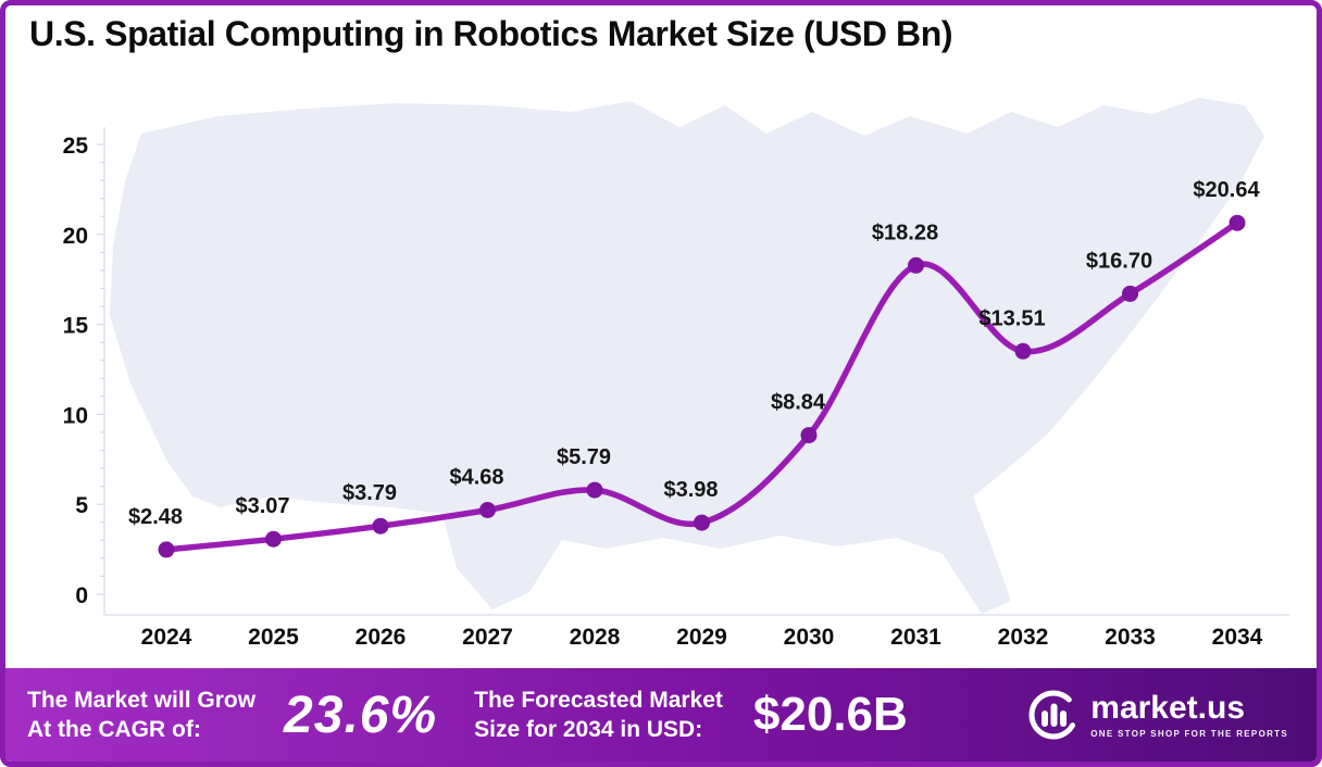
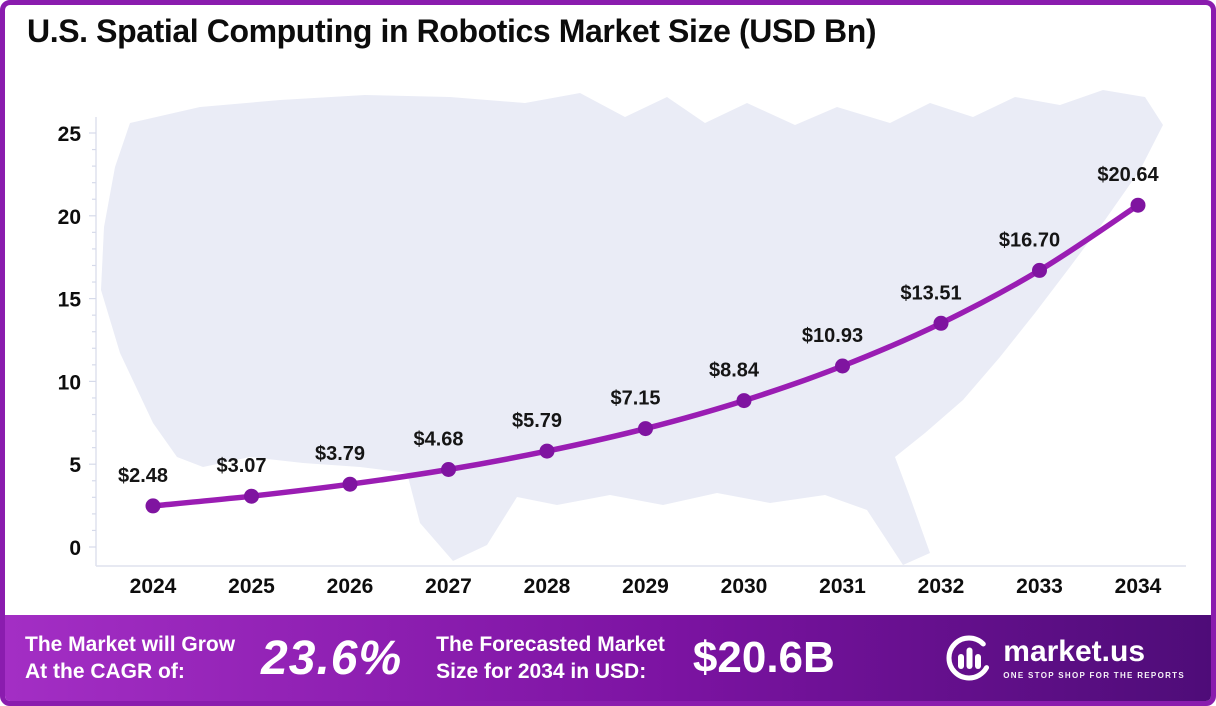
2029: $3.98 -> $7.15
2031: $18.28 -> $10.93
